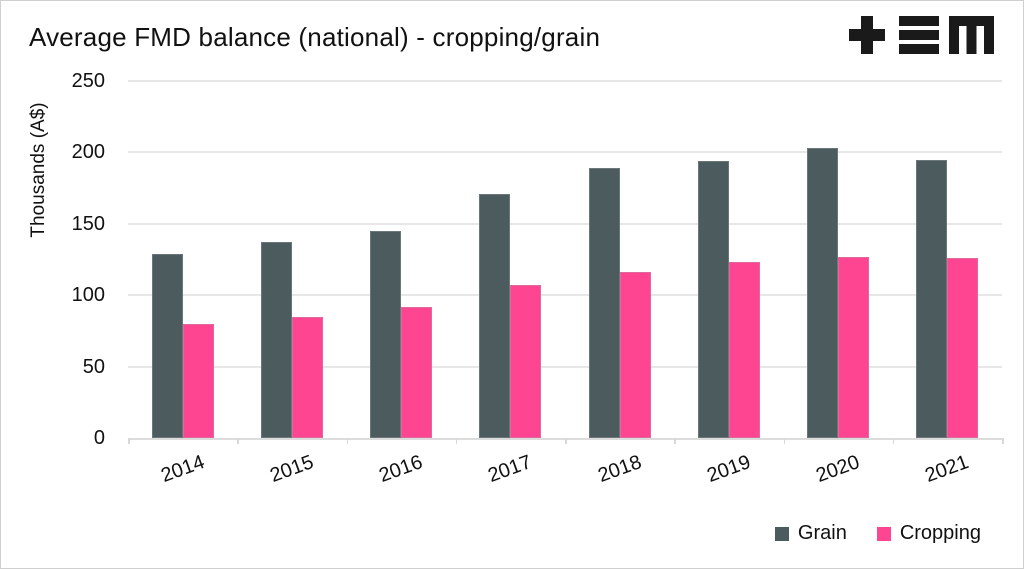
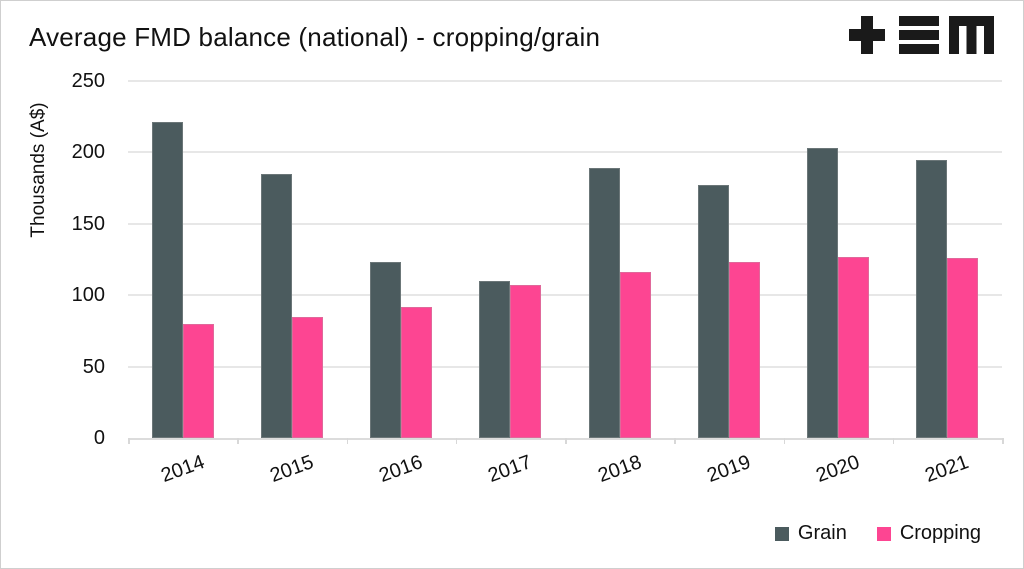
Grain/2014: 129 -> 221
Grain/2015: 137 -> 185
Grain/2016: 145 -> 123
Grain/2017: 171 -> 110
Grain/2019: 194 -> 177
